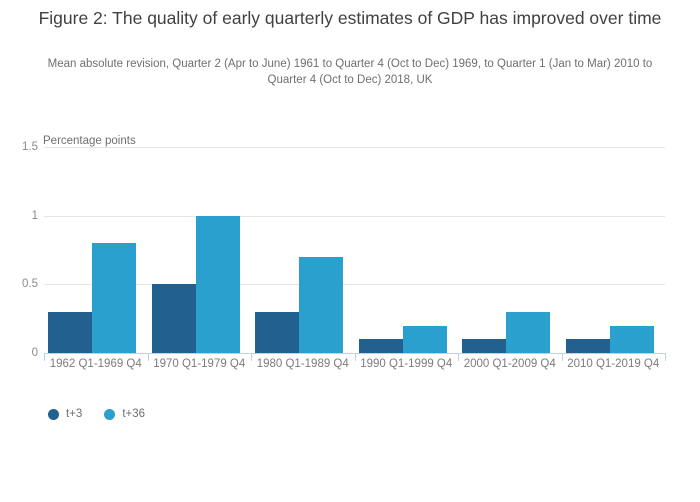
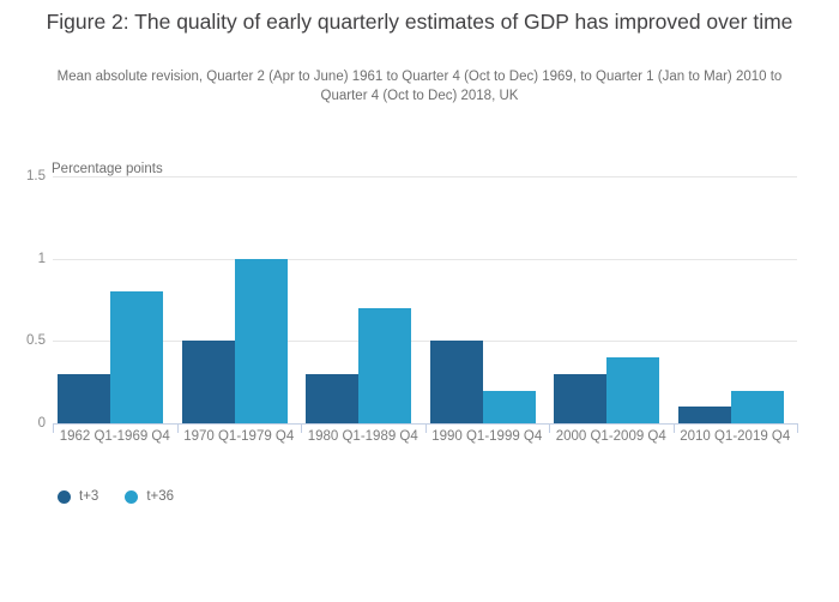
t+3/1990 Q1-1999 Q4: 0.1 -> 0.5
t+3/2000 Q1-2009 Q4: 0.1 -> 0.3
t+36/2000 Q1-2009 Q4: 0.3 -> 0.4
